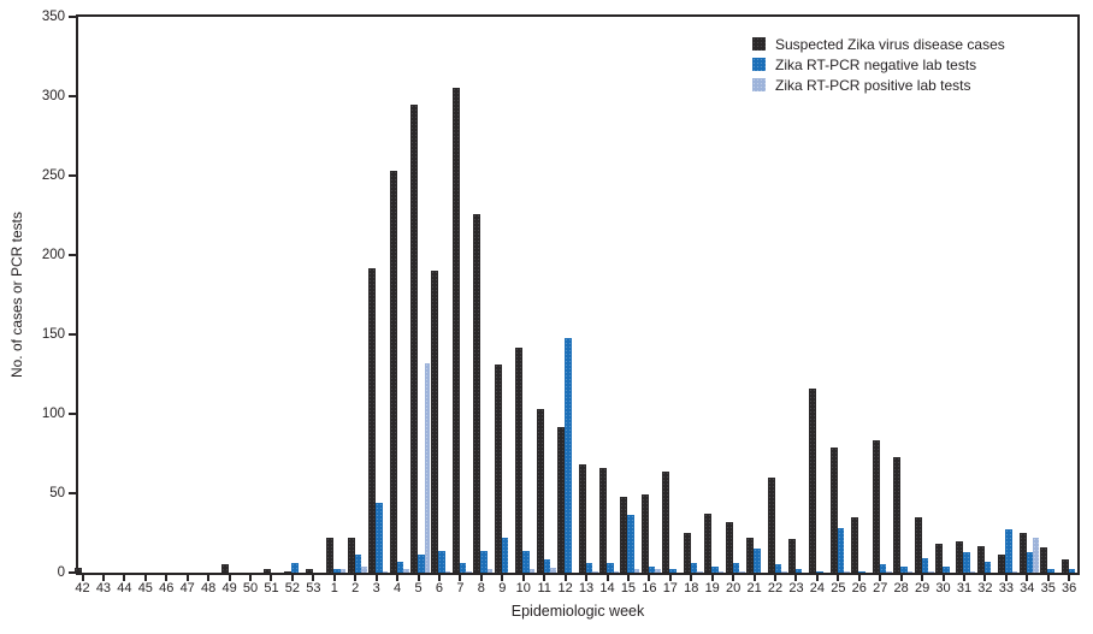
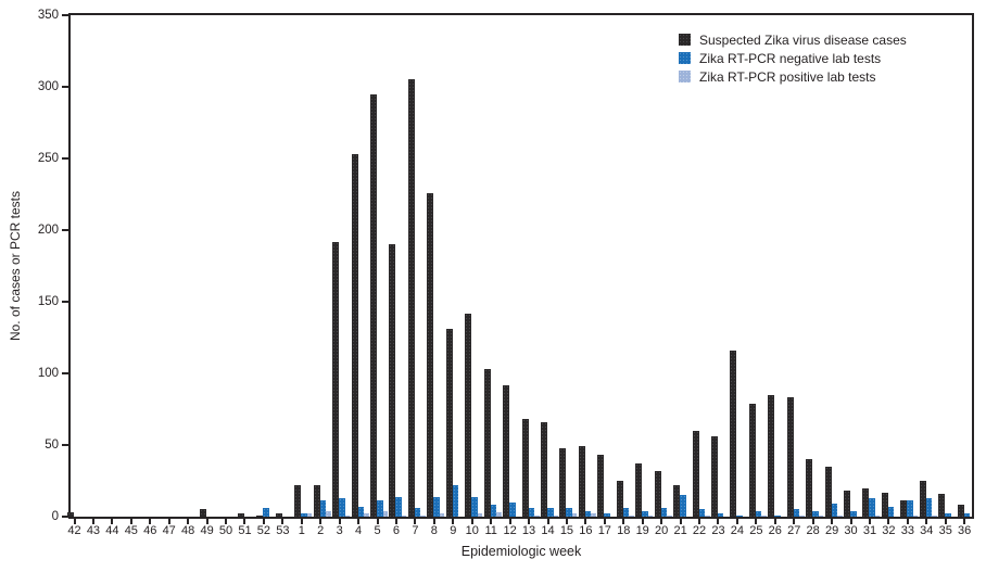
Zika RT-PCR negative lab tests/3: 44 -> 13
Zika RT-PCR positive lab tests/5: 132 -> 4
Zika RT-PCR negative lab tests/12: 148 -> 10
Zika RT-PCR negative lab tests/15: 36 -> 6
Suspected Zika virus disease cases/17: 64 -> 43
Suspected Zika virus disease cases/23: 21 -> 56
Zika RT-PCR negative lab tests/25: 28 -> 4
Suspected Zika virus disease cases/26: 35 -> 85
Suspected Zika virus disease cases/28: 73 -> 40
Zika RT-PCR negative lab tests/33: 27 -> 11
Zika RT-PCR positive lab tests/34: 22 -> 1
